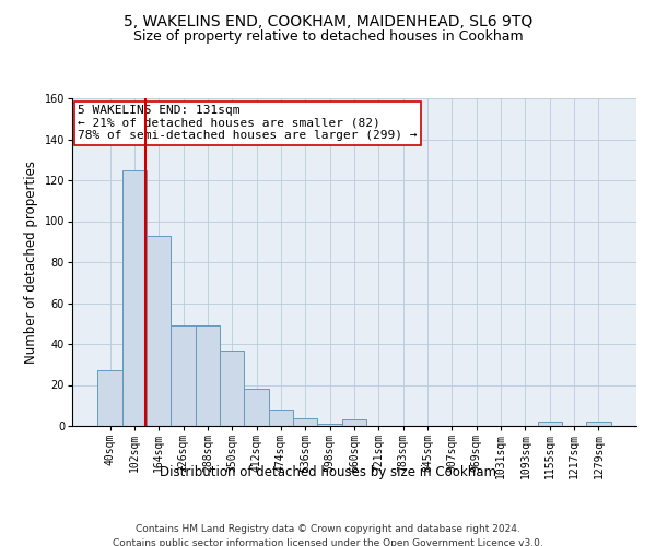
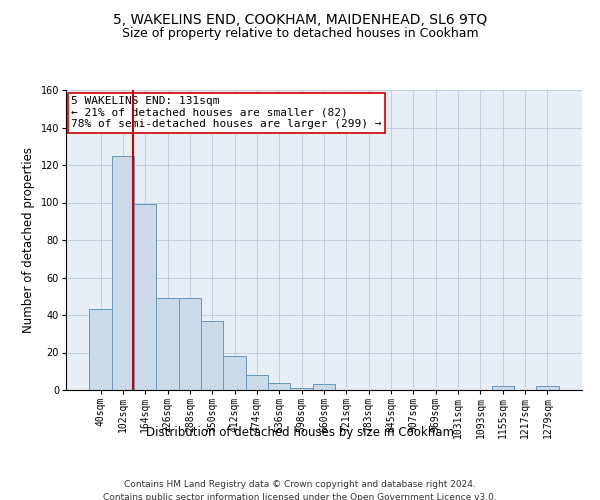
40sqm: 27 -> 43
164sqm: 93 -> 99
